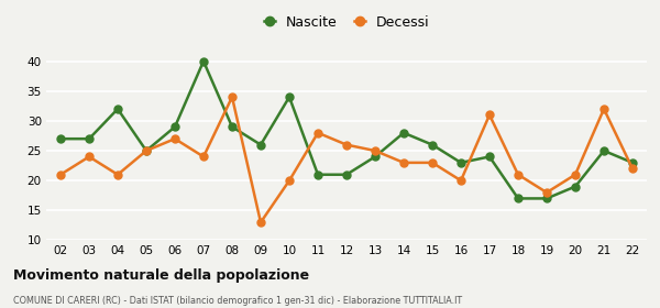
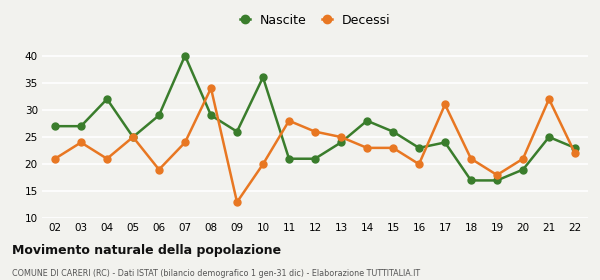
Decessi/06: 27 -> 19
Nascite/10: 34 -> 36
